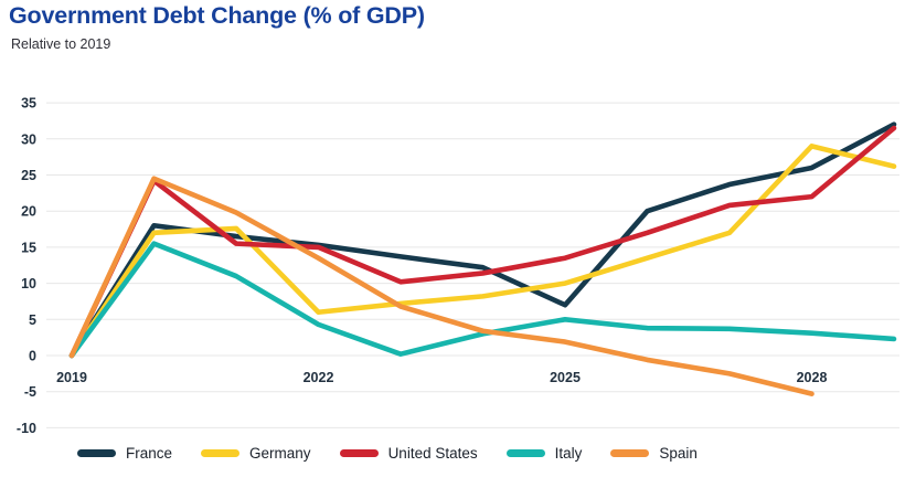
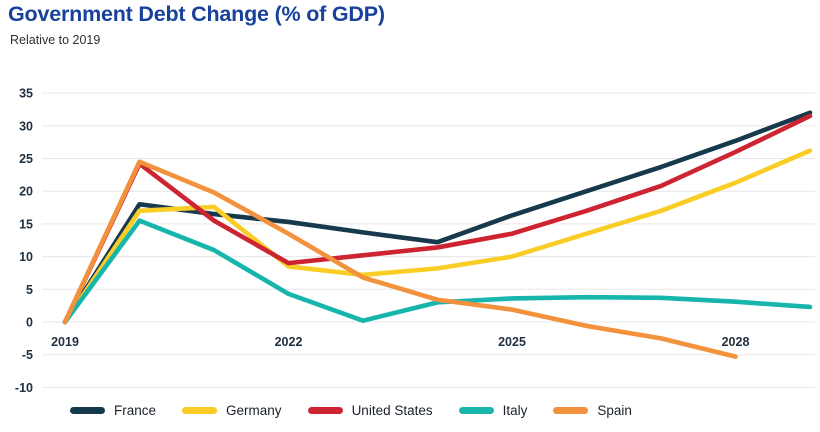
Germany/2022: 6 -> 8
United States/2022: 15 -> 9
France/2025: 7 -> 16
Italy/2025: 5 -> 4
France/2028: 26 -> 28
Germany/2028: 29 -> 21
United States/2028: 22 -> 26
